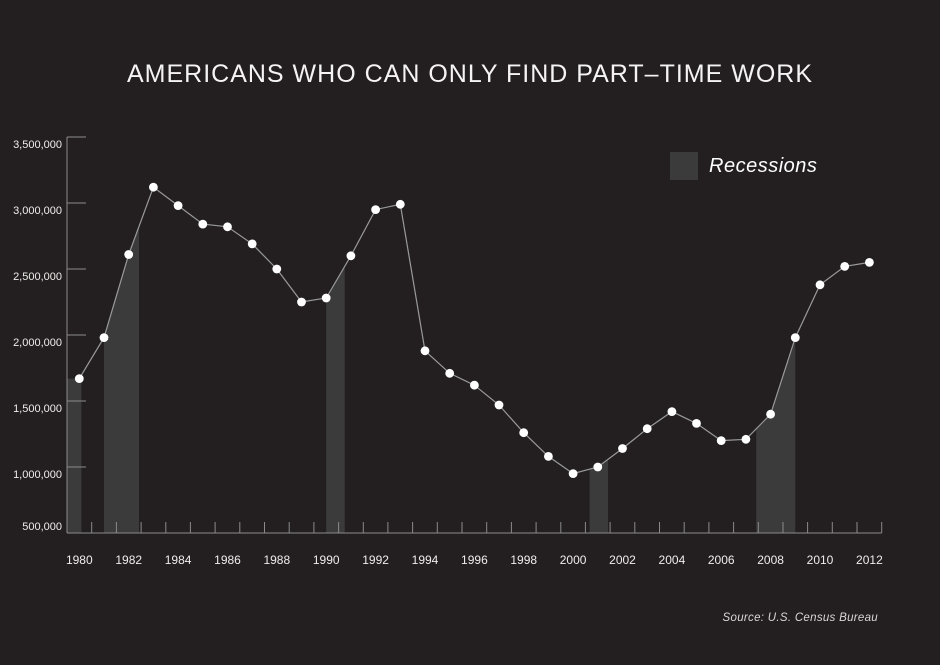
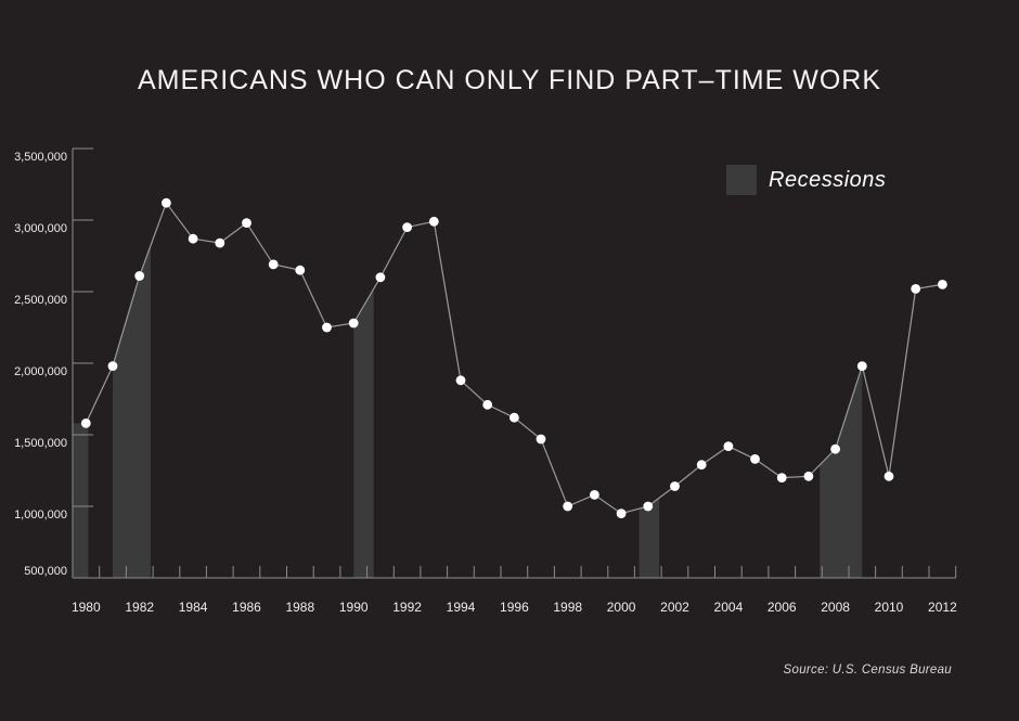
1980: 1670000 -> 1580000
1984: 2980000 -> 2870000
1986: 2820000 -> 2980000
1988: 2500000 -> 2650000
1998: 1260000 -> 1000000
2010: 2380000 -> 1210000
